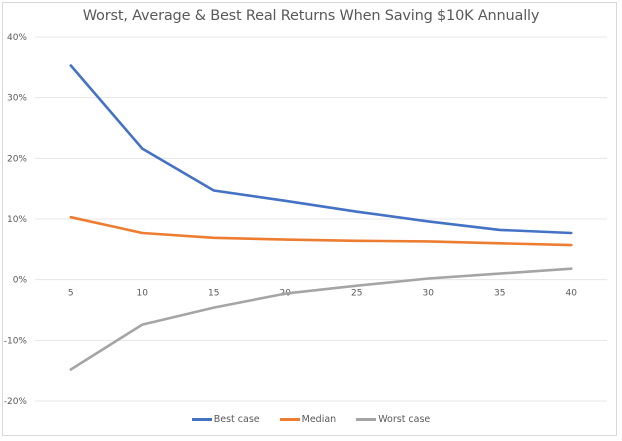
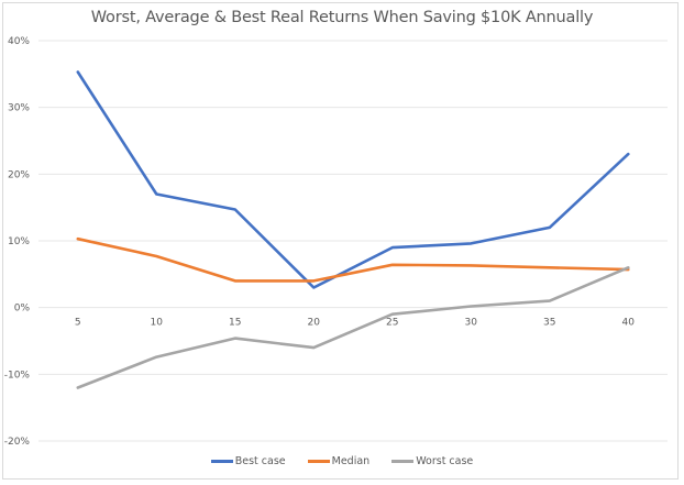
Worst case/5: -15% -> -12%
Best case/10: 22% -> 17%
Median/15: 7% -> 4%
Best case/20: 13% -> 3%
Median/20: 7% -> 4%
Worst case/20: -2% -> -6%
Best case/25: 11% -> 9%
Best case/35: 8% -> 12%
Best case/40: 8% -> 23%
Worst case/40: 2% -> 6%
